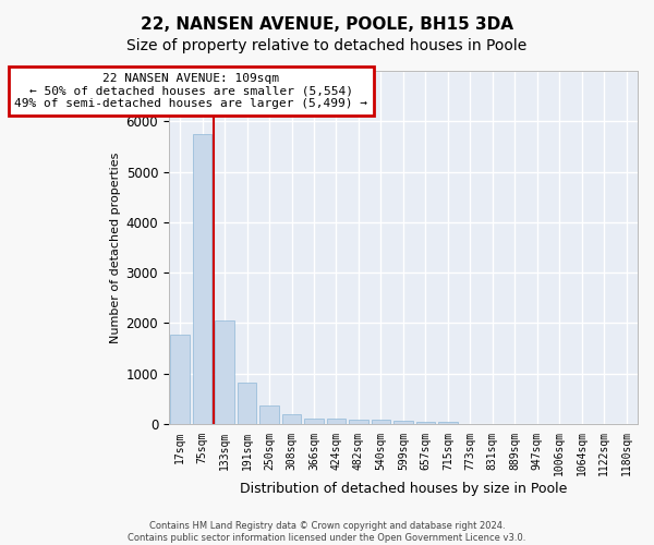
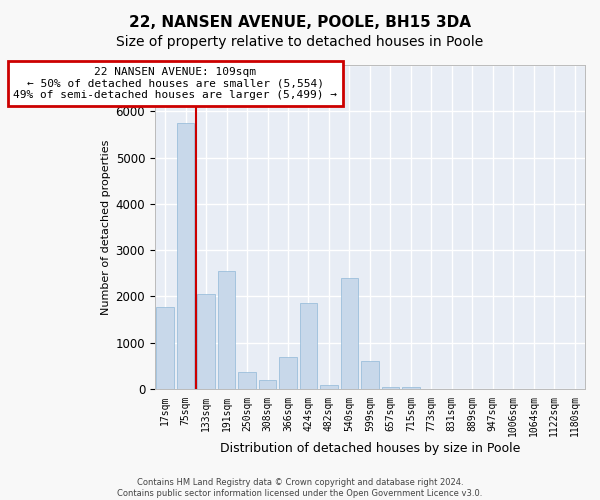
191sqm: 820 -> 2550
366sqm: 120 -> 700
424sqm: 100 -> 1850
540sqm: 80 -> 2400
599sqm: 60 -> 600
